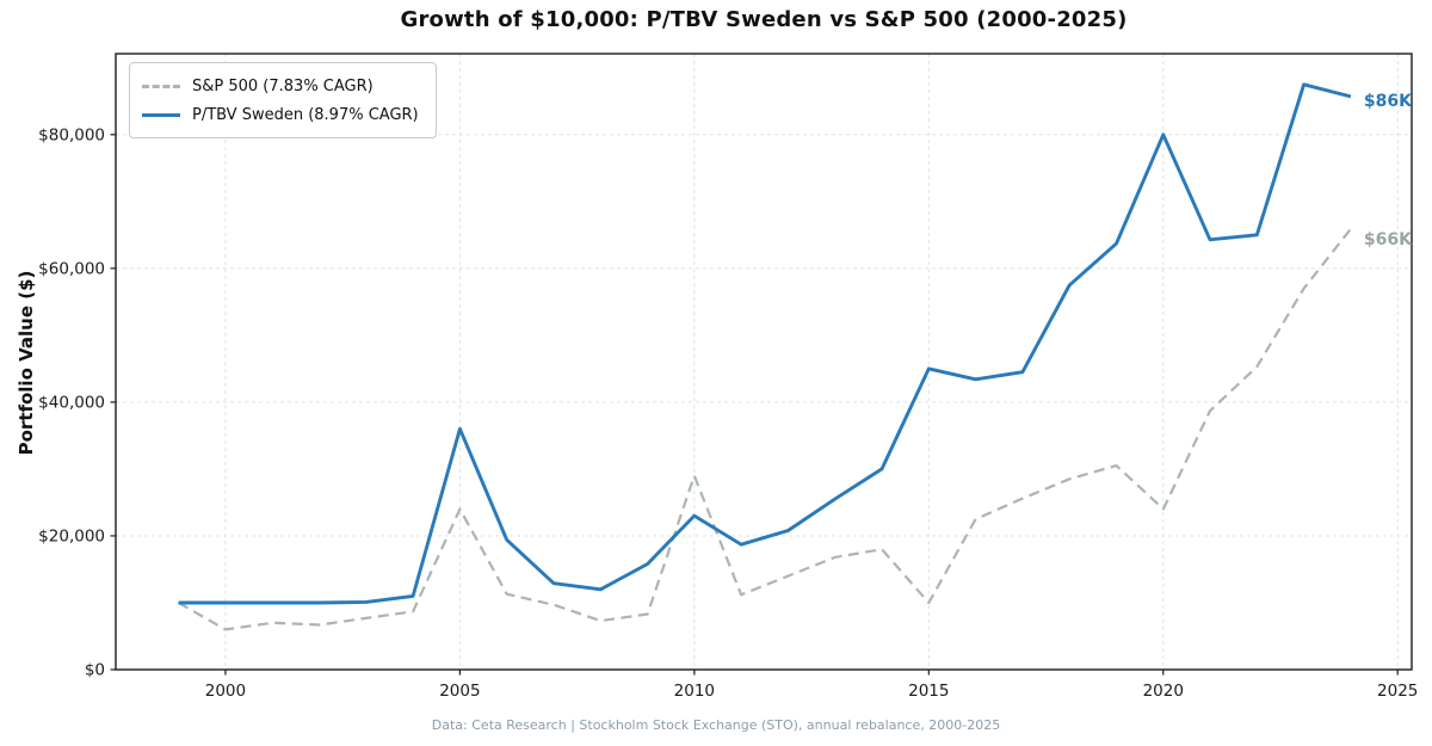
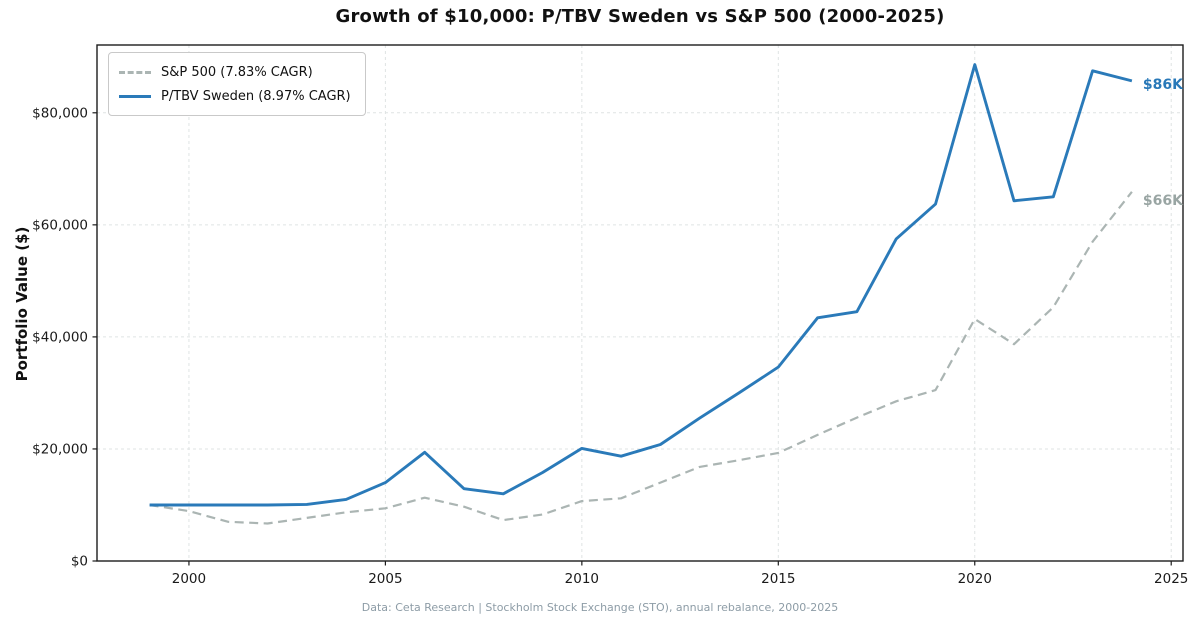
S&P 500 (7.83% CAGR)/2000: $6000 -> $9000
S&P 500 (7.83% CAGR)/2005: $24000 -> $9000
P/TBV Sweden (8.97% CAGR)/2005: $36000 -> $14000
S&P 500 (7.83% CAGR)/2010: $29000 -> $11000
P/TBV Sweden (8.97% CAGR)/2010: $23000 -> $20000
S&P 500 (7.83% CAGR)/2015: $10000 -> $19000
P/TBV Sweden (8.97% CAGR)/2015: $45000 -> $35000
S&P 500 (7.83% CAGR)/2020: $24000 -> $43000
P/TBV Sweden (8.97% CAGR)/2020: $80000 -> $89000
